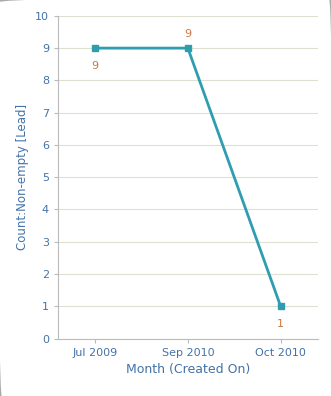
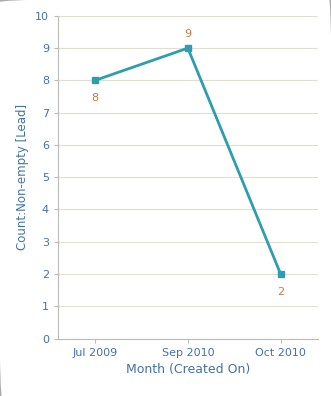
Jul 2009: 9 -> 8
Oct 2010: 1 -> 2
